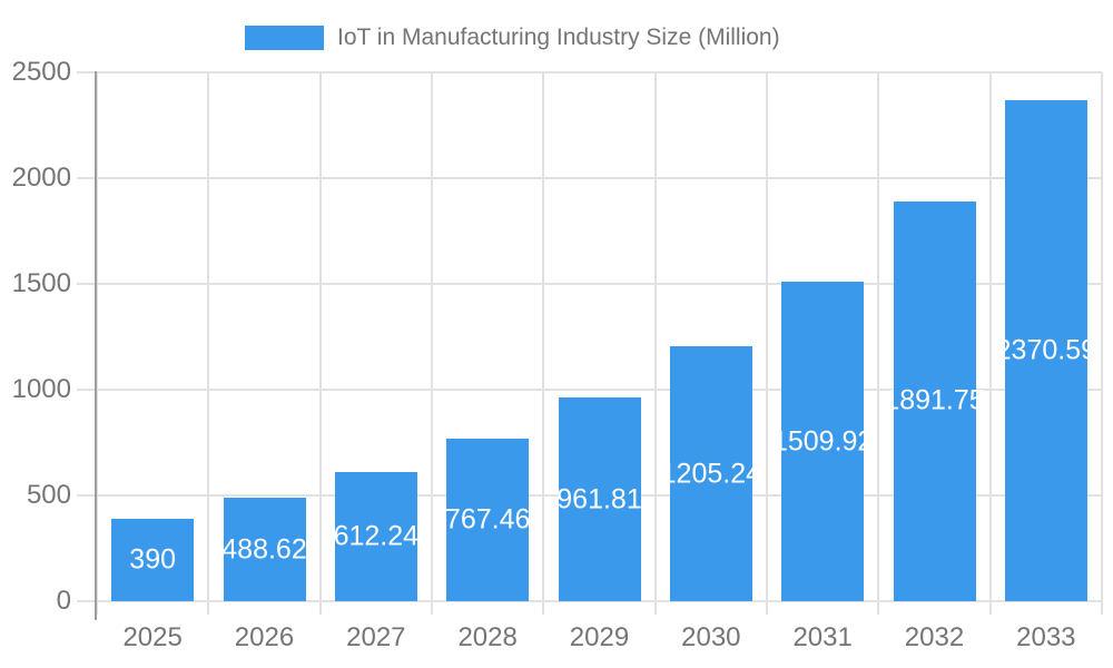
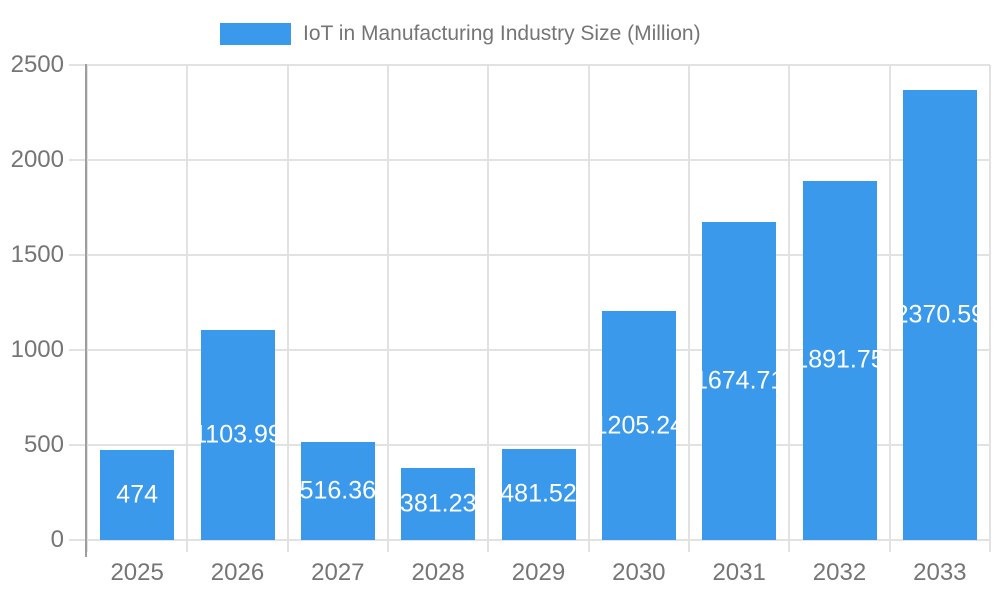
2025: 390 -> 474
2026: 488.62 -> 1103.99
2027: 612.24 -> 516.36
2028: 767.46 -> 381.23
2029: 961.81 -> 481.52
2031: 1509.92 -> 1674.71
